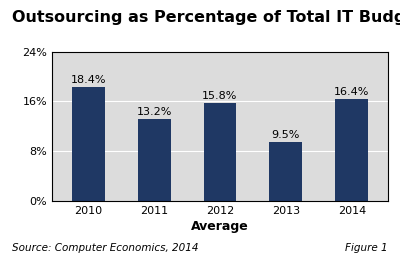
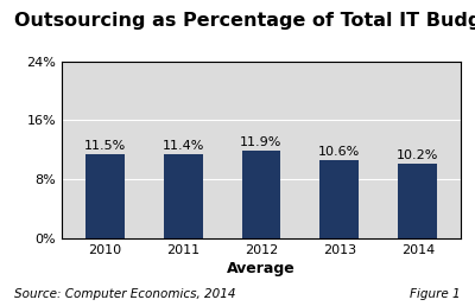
2010: 18.4% -> 11.5%
2011: 13.2% -> 11.4%
2012: 15.8% -> 11.9%
2013: 9.5% -> 10.6%
2014: 16.4% -> 10.2%
